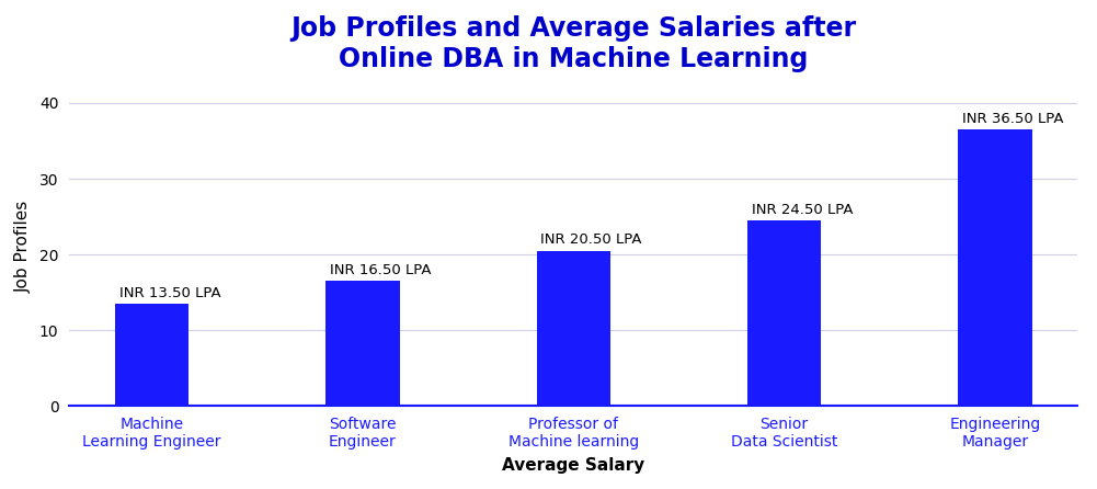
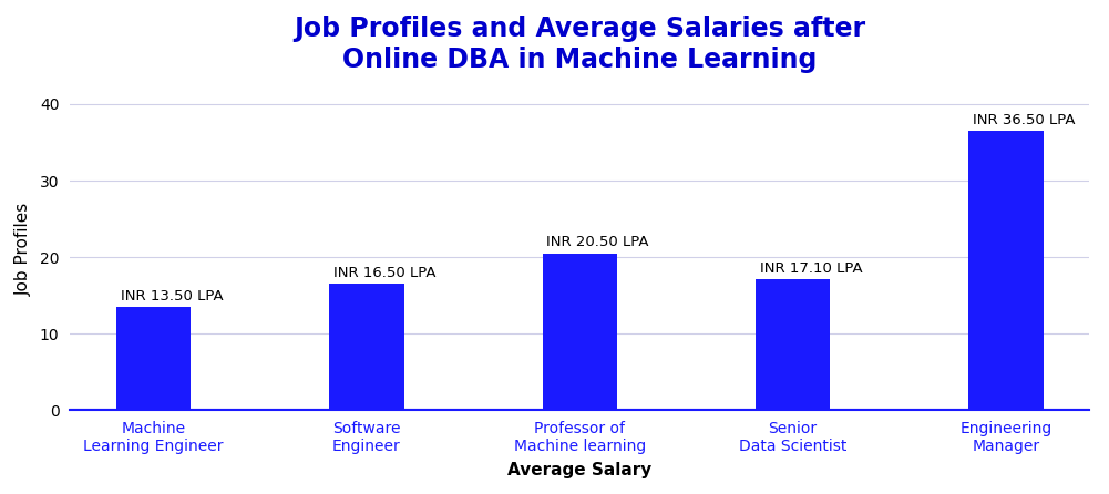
Senior Data Scientist: 24.50 -> 17.10
